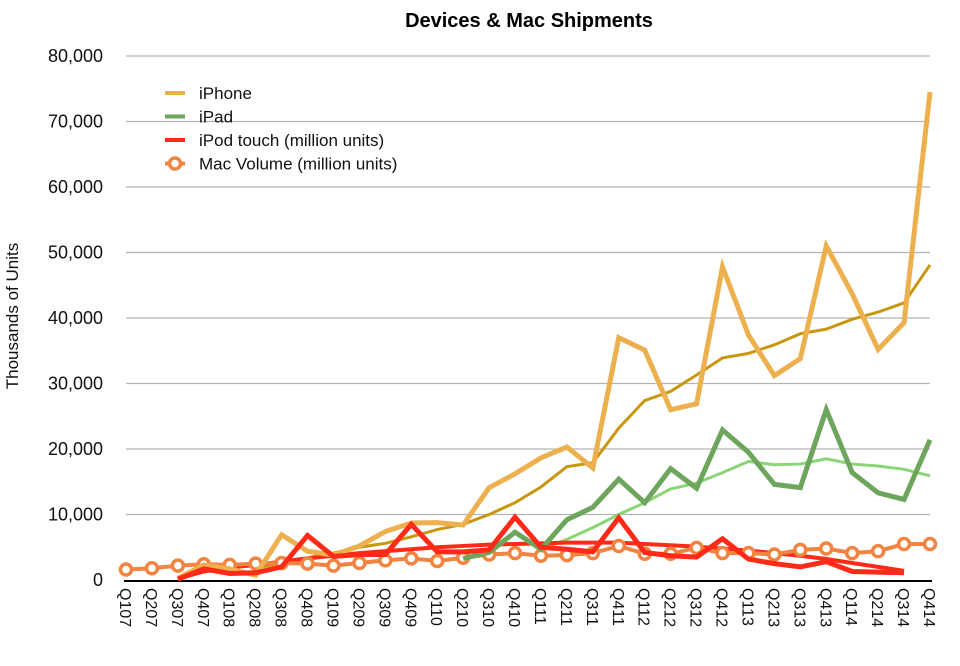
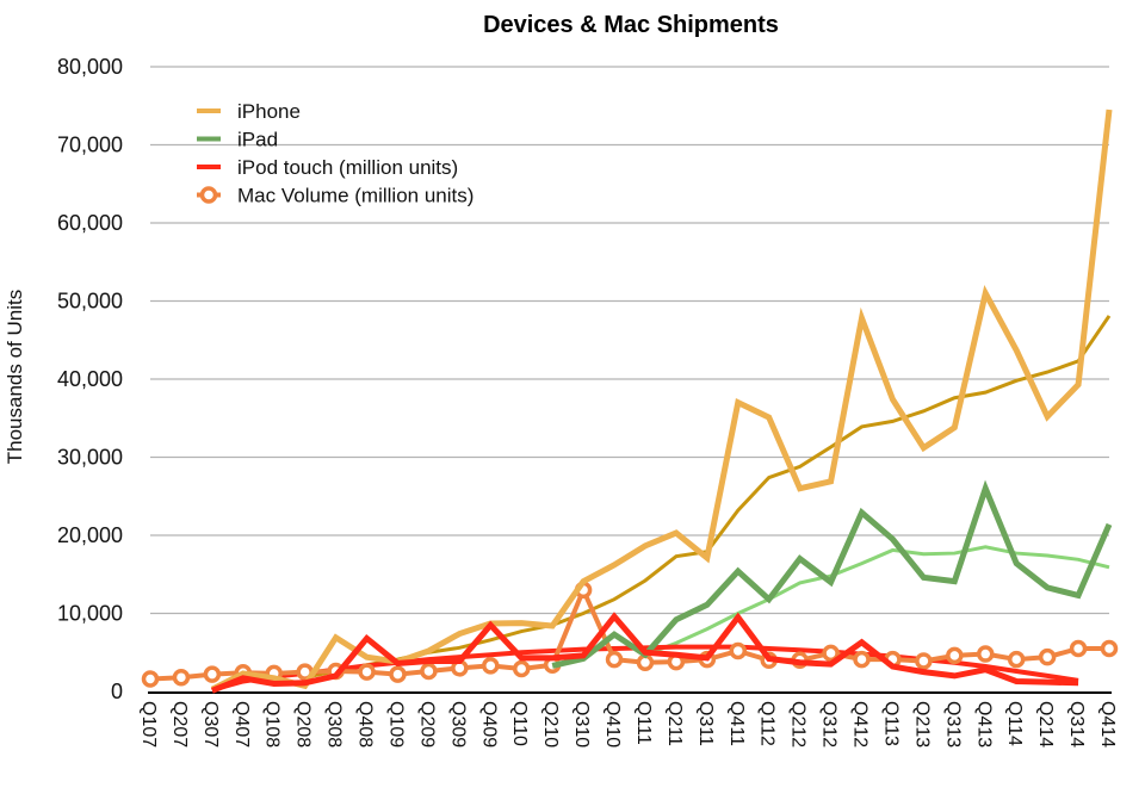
Mac Volume (million units)/Q310: 4000 -> 13000
